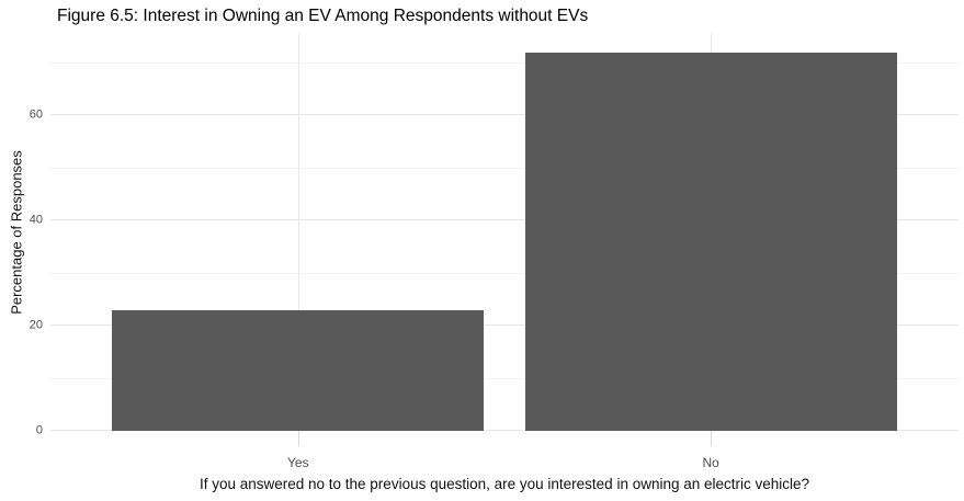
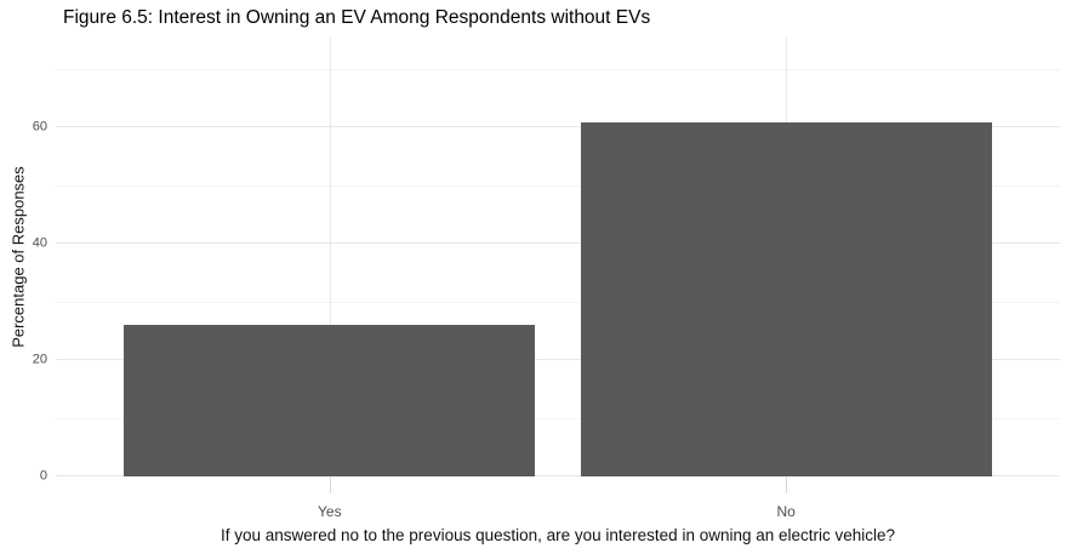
Yes: 23 -> 26
No: 72 -> 61
